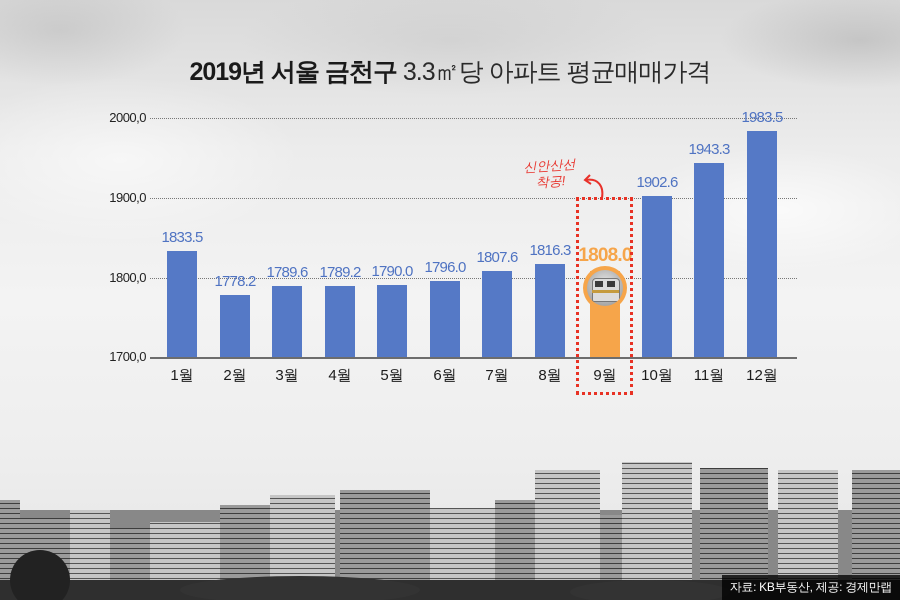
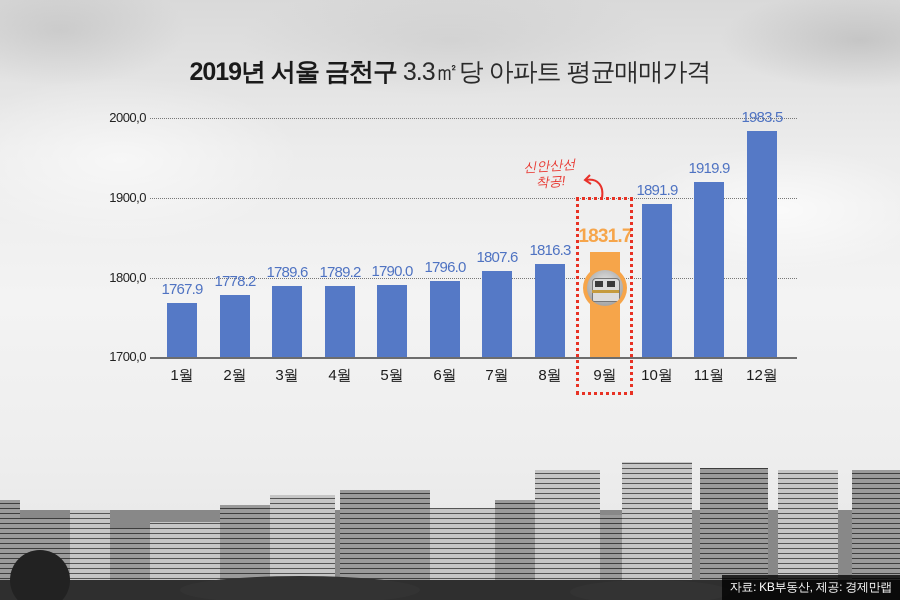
1월: 1833.5 -> 1767.9
9월: 1808.0 -> 1831.7
10월: 1902.6 -> 1891.9
11월: 1943.3 -> 1919.9
